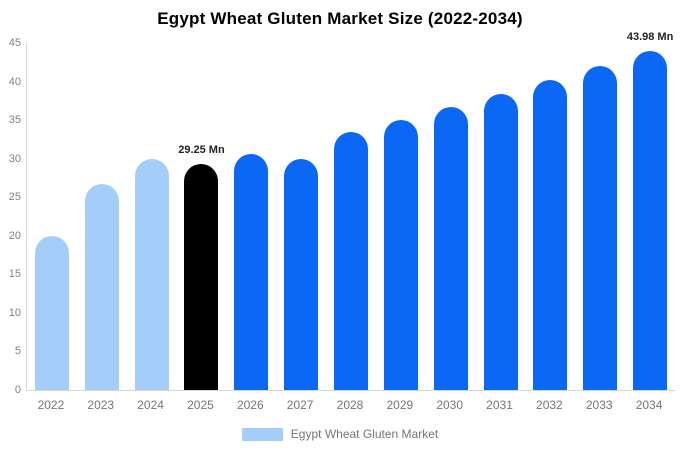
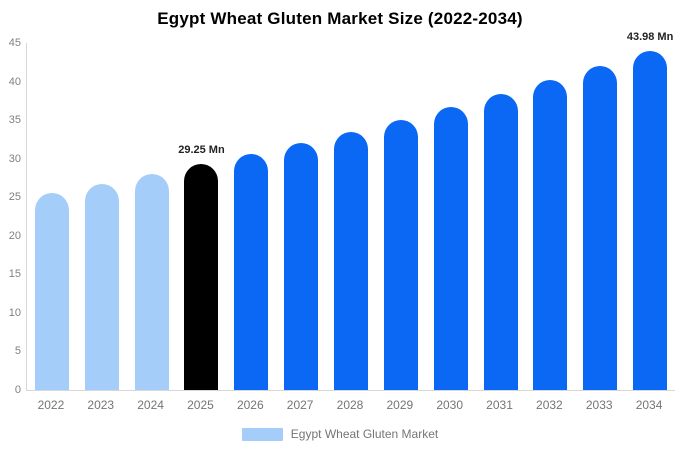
2022: 20 -> 26
2024: 30 -> 28
2027: 30 -> 32
